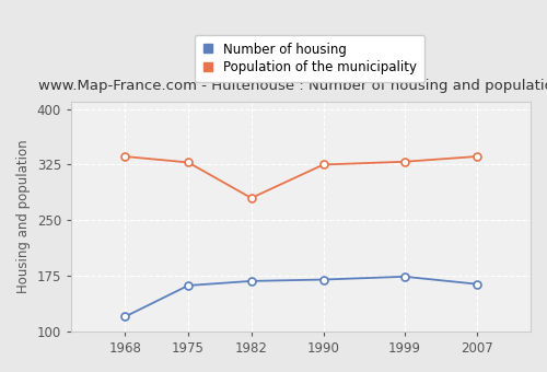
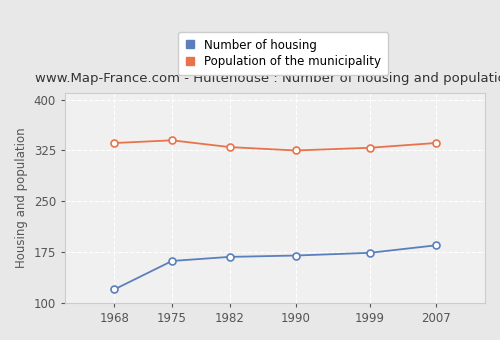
Population of the municipality/1975: 328 -> 340
Population of the municipality/1982: 280 -> 330
Number of housing/2007: 164 -> 185
